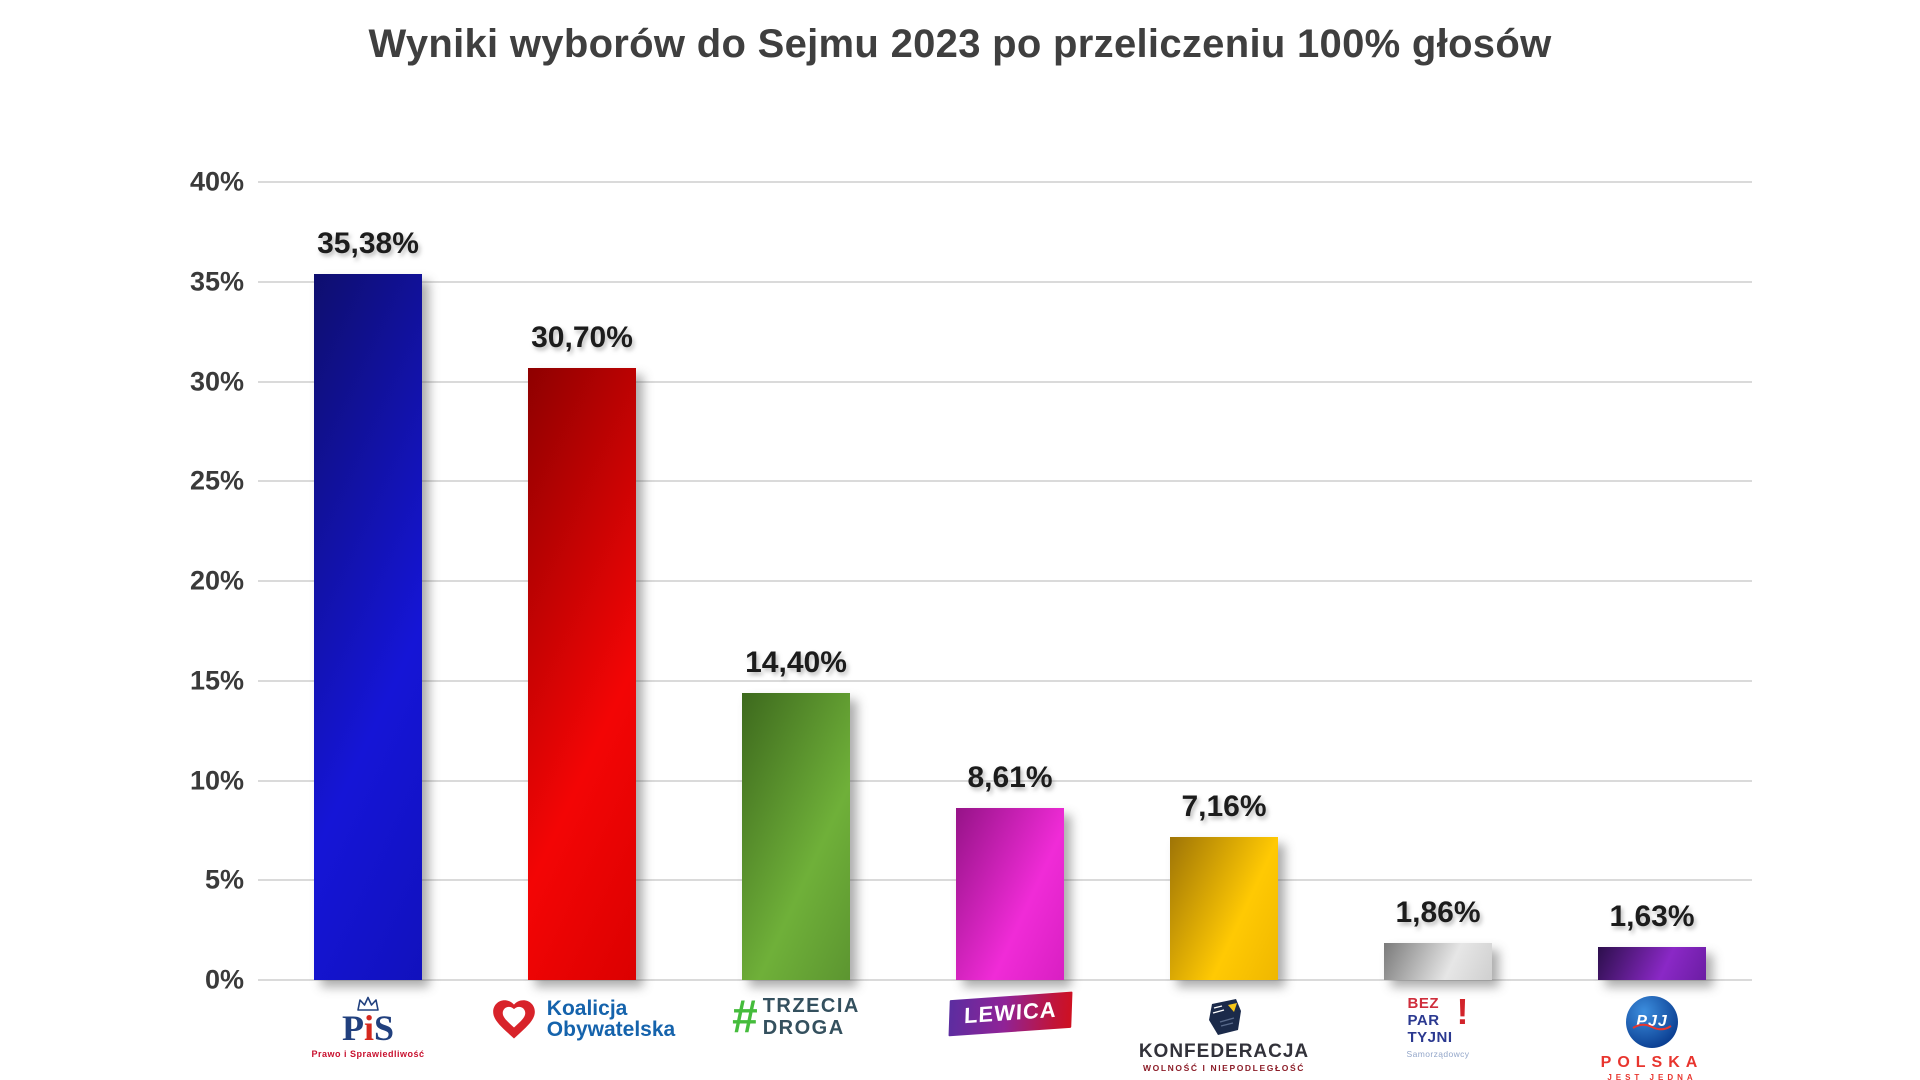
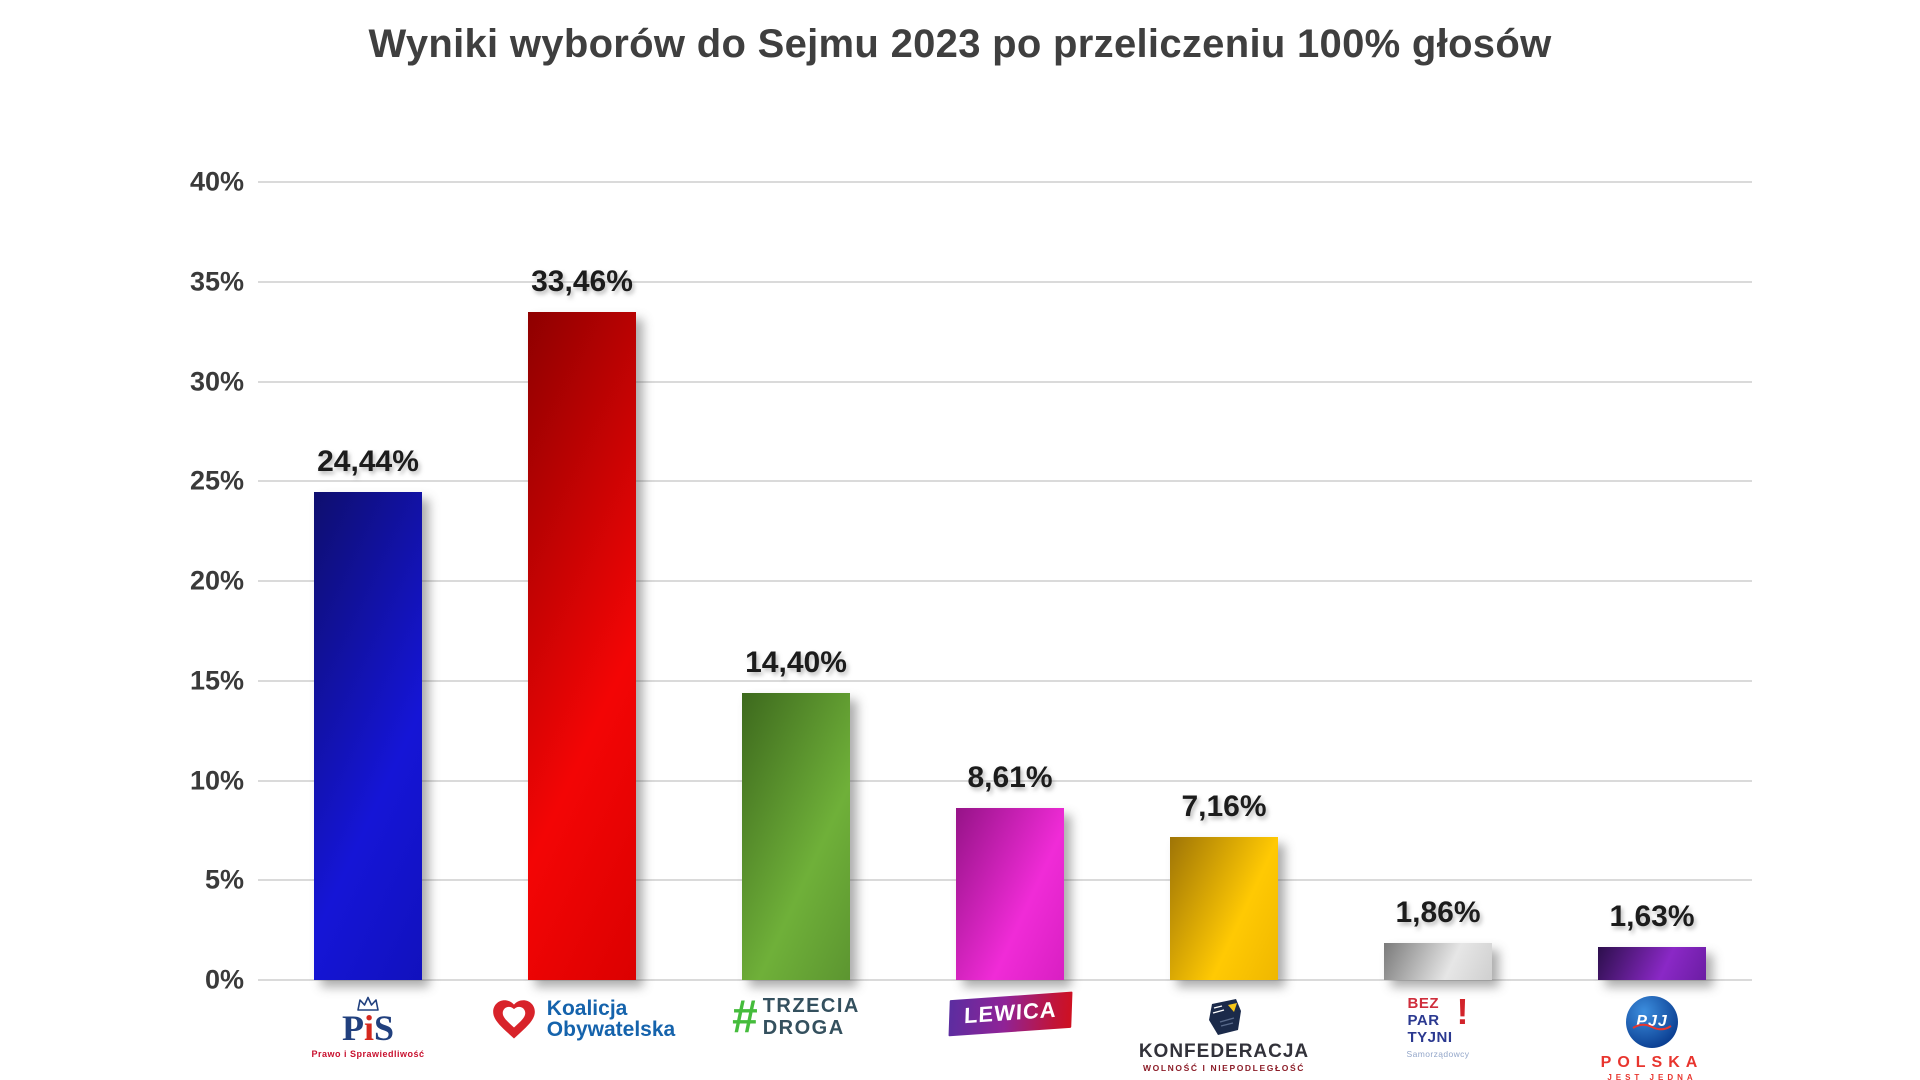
PiS: 35,38% -> 24,44%
Koalicja Obywatelska: 30,70% -> 33,46%
